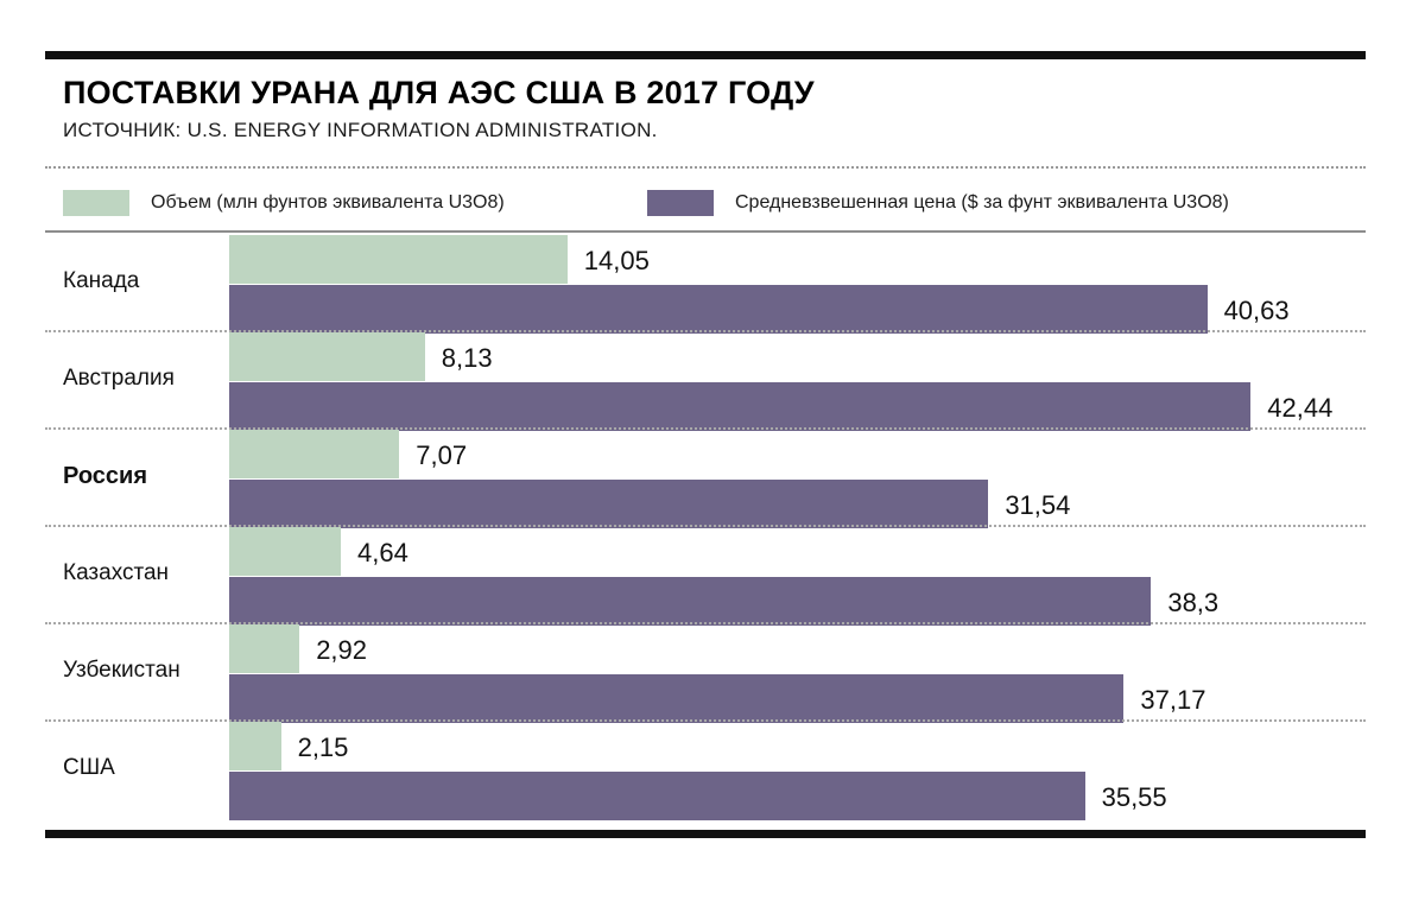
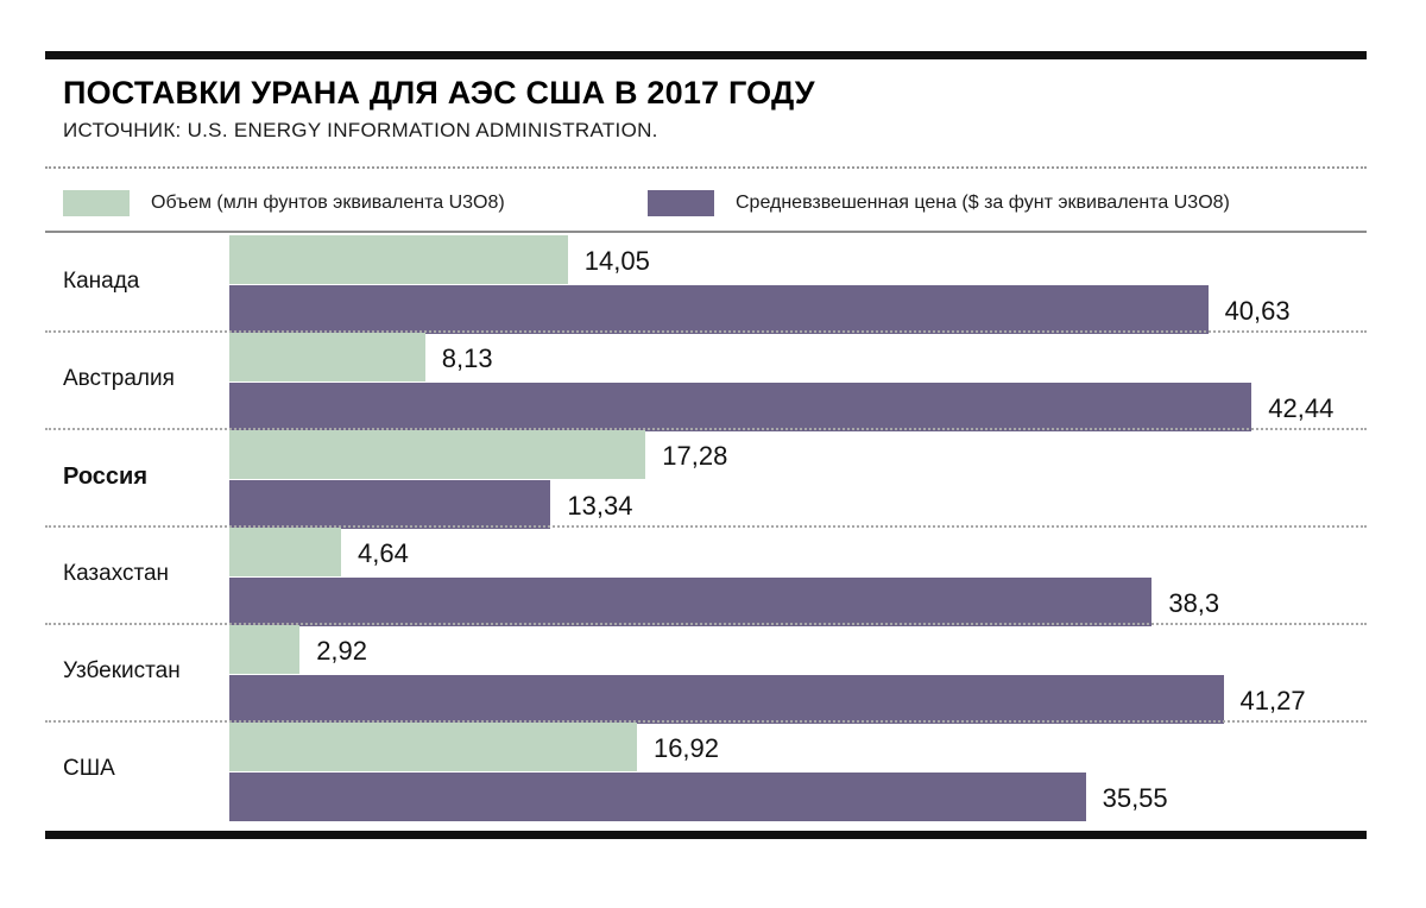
Объем (млн фунтов эквивалента U3O8)/Россия: 7,07 -> 17,28
Средневзвешенная цена ($ за фунт эквивалента U3O8)/Россия: 31,54 -> 13,34
Средневзвешенная цена ($ за фунт эквивалента U3O8)/Узбекистан: 37,17 -> 41,27
Объем (млн фунтов эквивалента U3O8)/США: 2,15 -> 16,92
